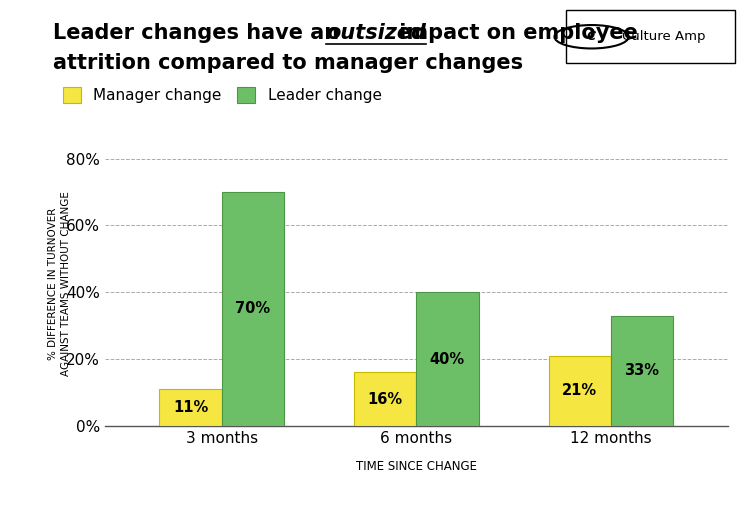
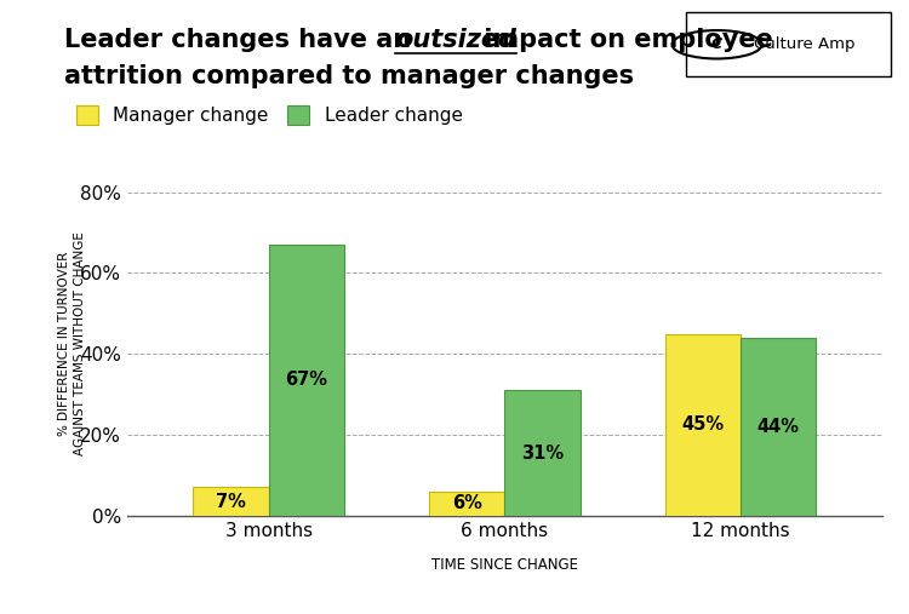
Manager change/3 months: 11% -> 7%
Leader change/3 months: 70% -> 67%
Manager change/6 months: 16% -> 6%
Leader change/6 months: 40% -> 31%
Manager change/12 months: 21% -> 45%
Leader change/12 months: 33% -> 44%
